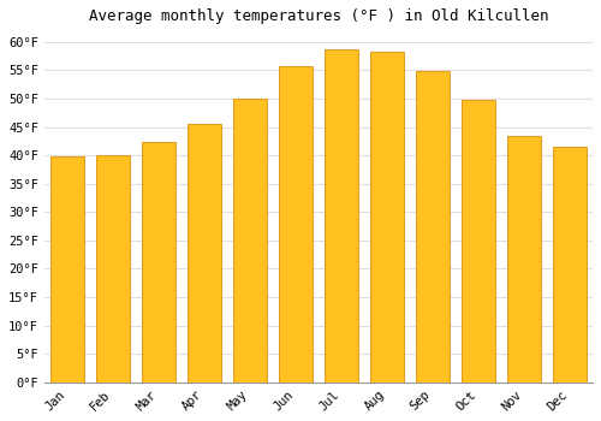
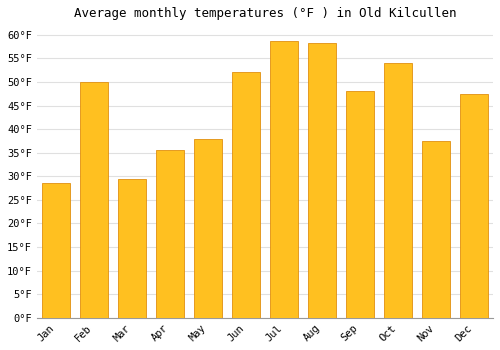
Jan: 39.9°F -> 28.5°F
Feb: 40.1°F -> 50.0°F
Mar: 42.4°F -> 29.5°F
Apr: 45.5°F -> 35.5°F
May: 50.0°F -> 38.0°F
Jun: 55.6°F -> 52.0°F
Sep: 54.9°F -> 48.0°F
Oct: 49.8°F -> 54.0°F
Nov: 43.5°F -> 37.5°F
Dec: 41.5°F -> 47.5°F
